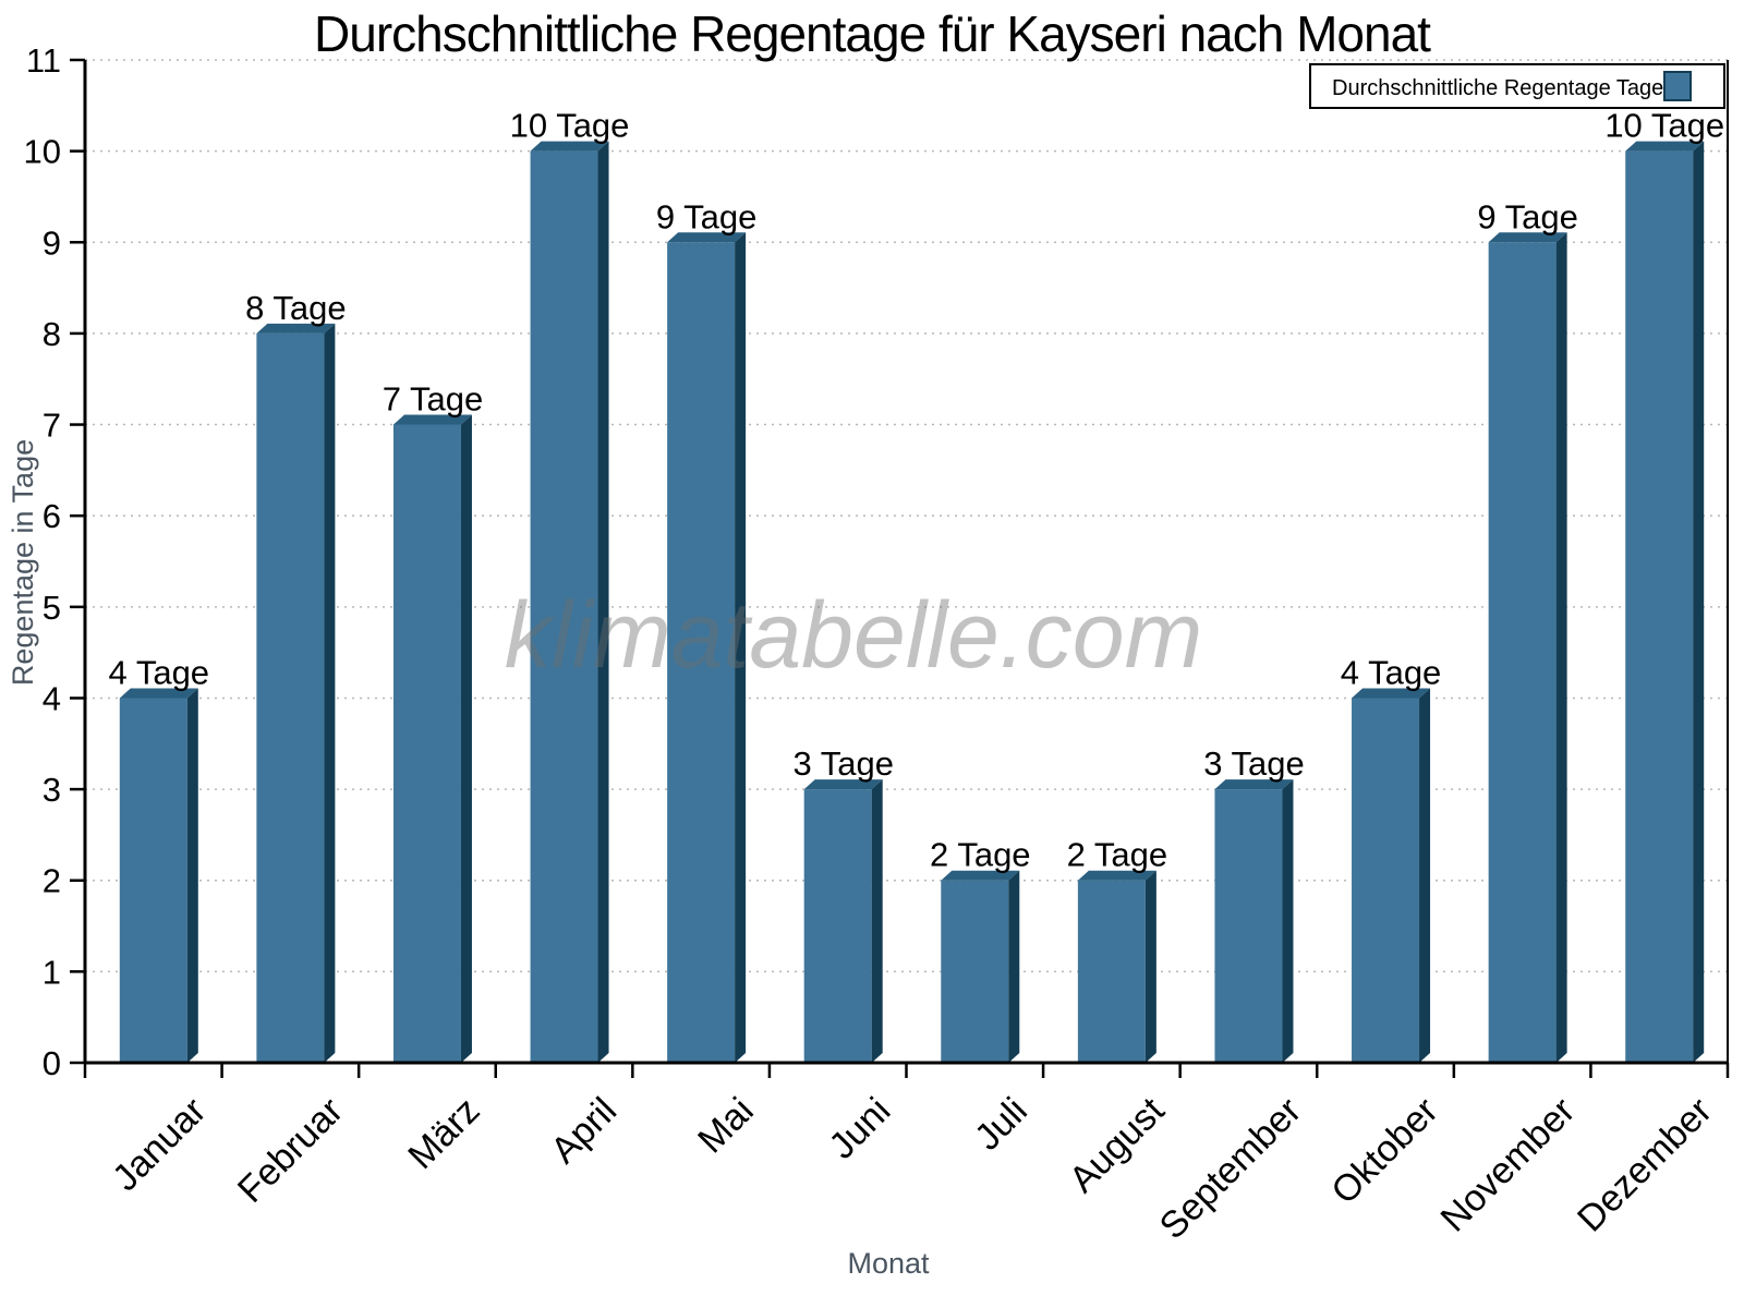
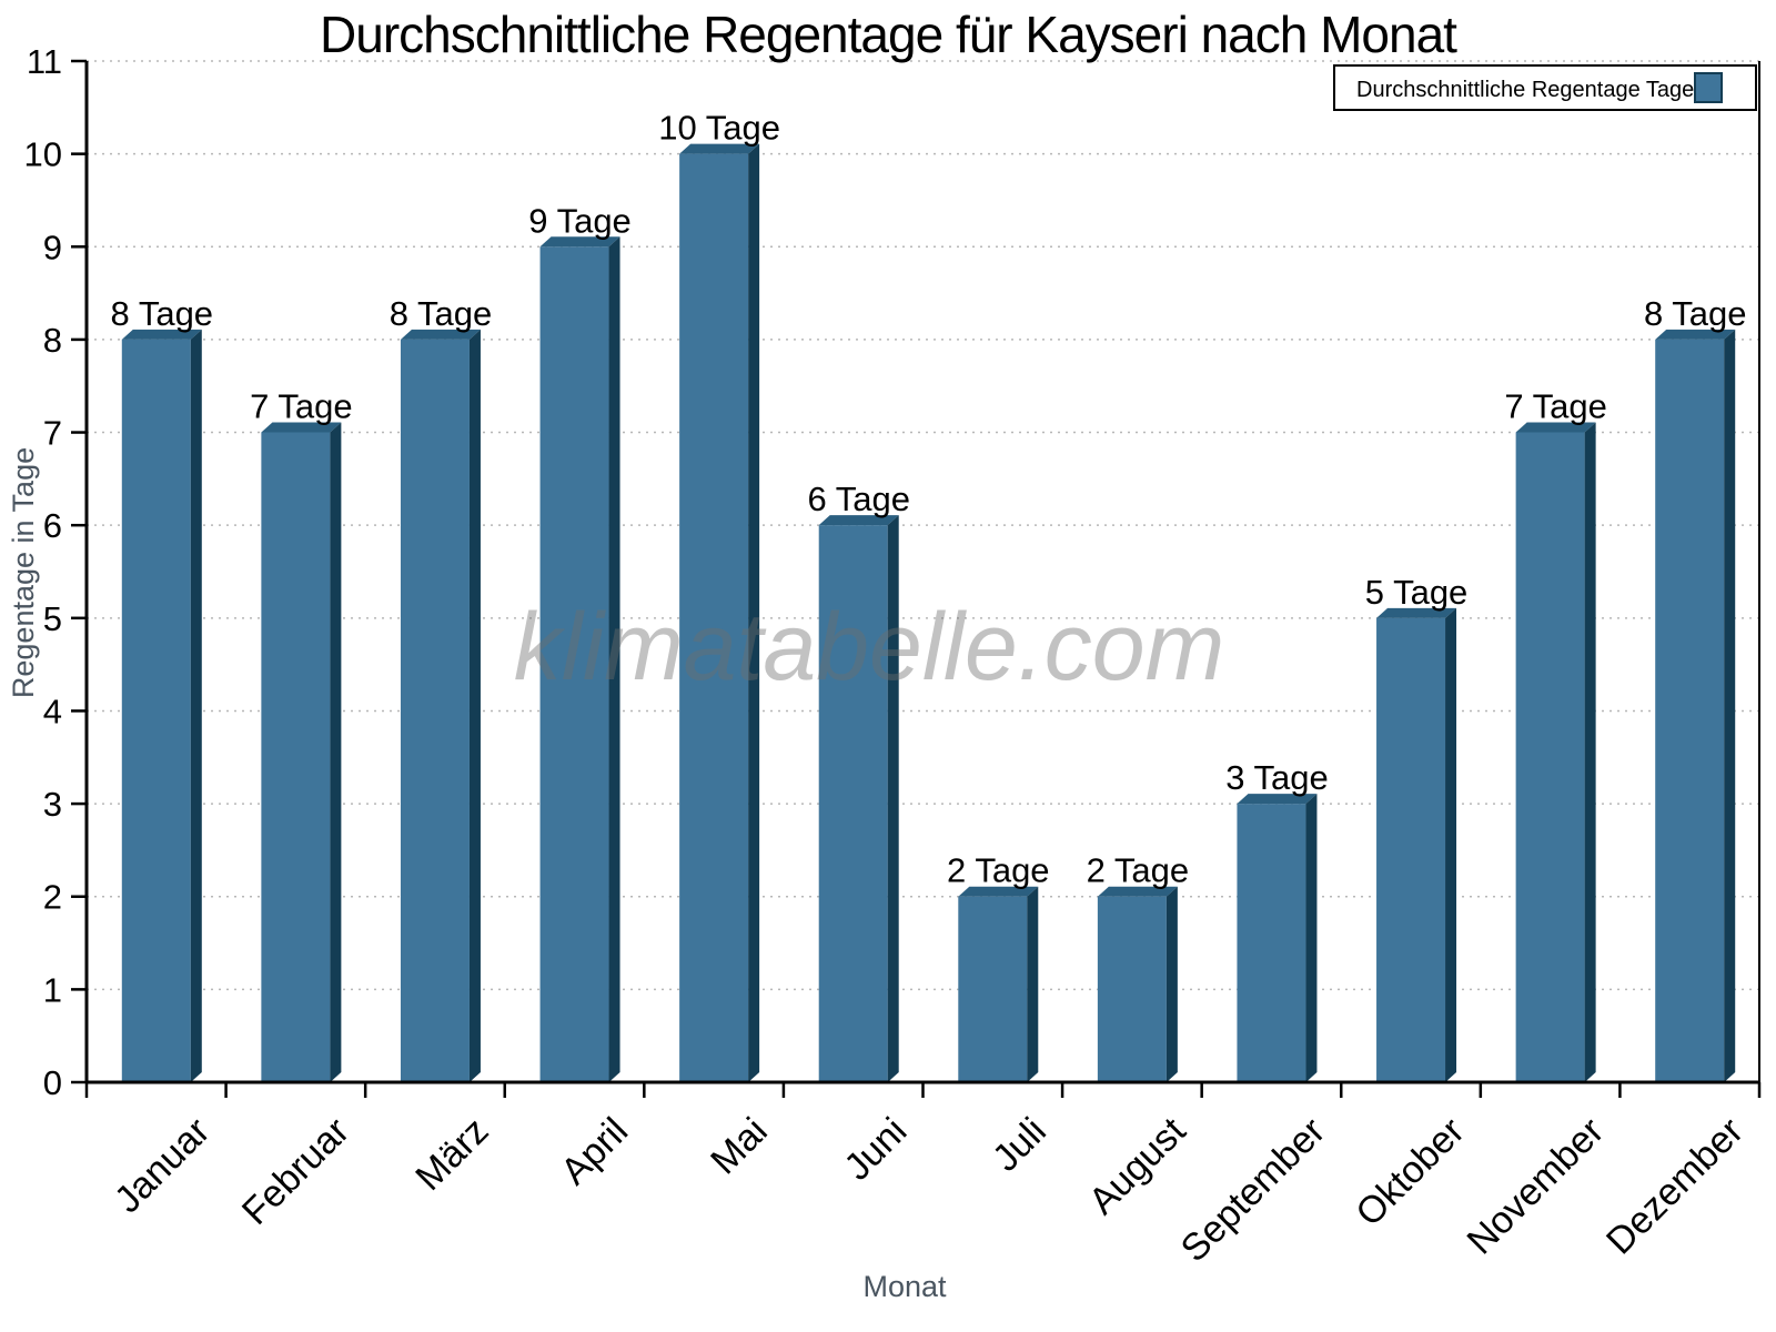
Januar: 4 -> 8
Februar: 8 -> 7
März: 7 -> 8
April: 10 -> 9
Mai: 9 -> 10
Juni: 3 -> 6
Oktober: 4 -> 5
November: 9 -> 7
Dezember: 10 -> 8
